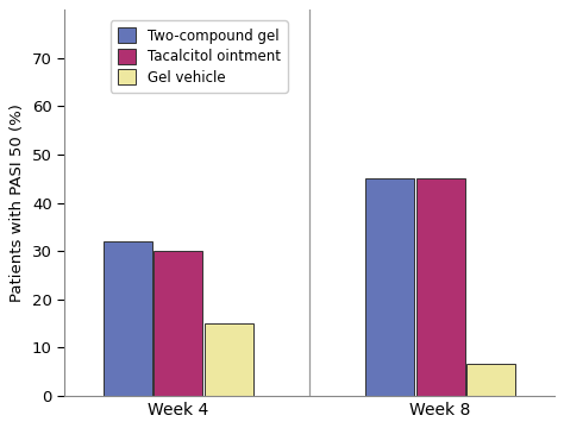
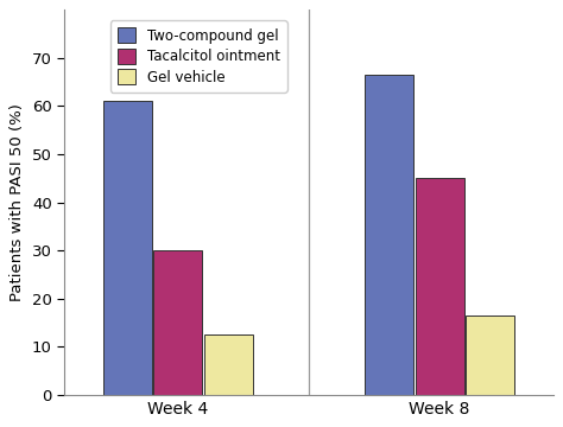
Two-compound gel/Week 4: 32.0 -> 61.0
Gel vehicle/Week 4: 15.0 -> 12.5
Two-compound gel/Week 8: 45.0 -> 66.5
Gel vehicle/Week 8: 6.5 -> 16.5
